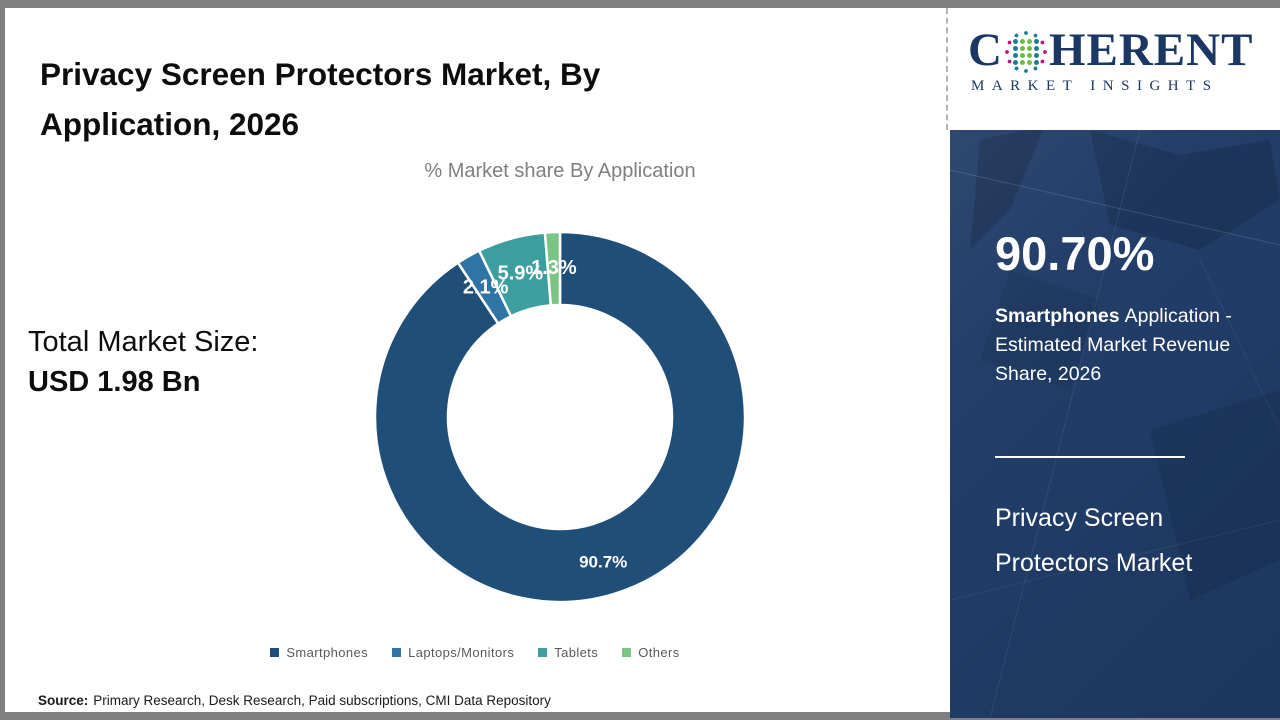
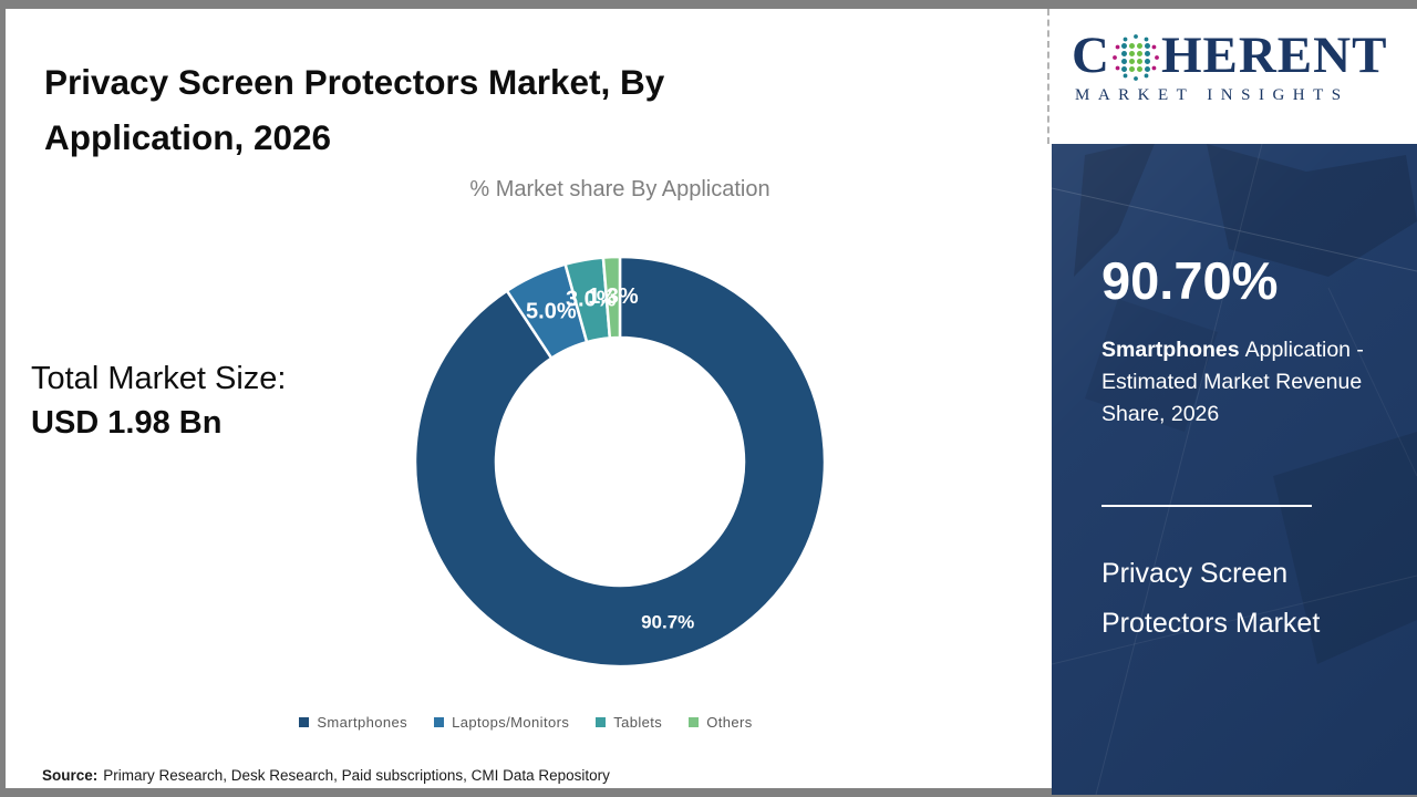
Laptops/Monitors: 2.1% -> 5.0%
Tablets: 5.9% -> 3.0%
